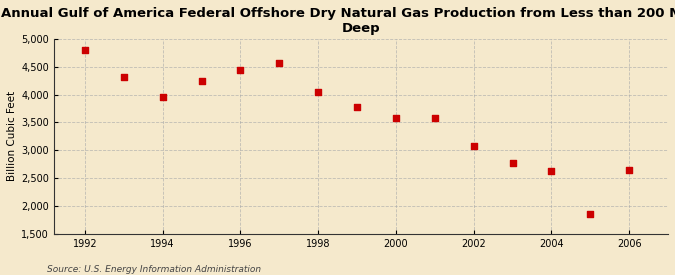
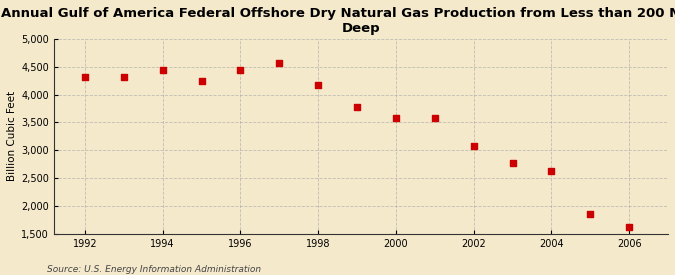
1992: 4,800 -> 4,320
1994: 3,960 -> 4,450
1998: 4,040 -> 4,180
2006: 2,640 -> 1,620
